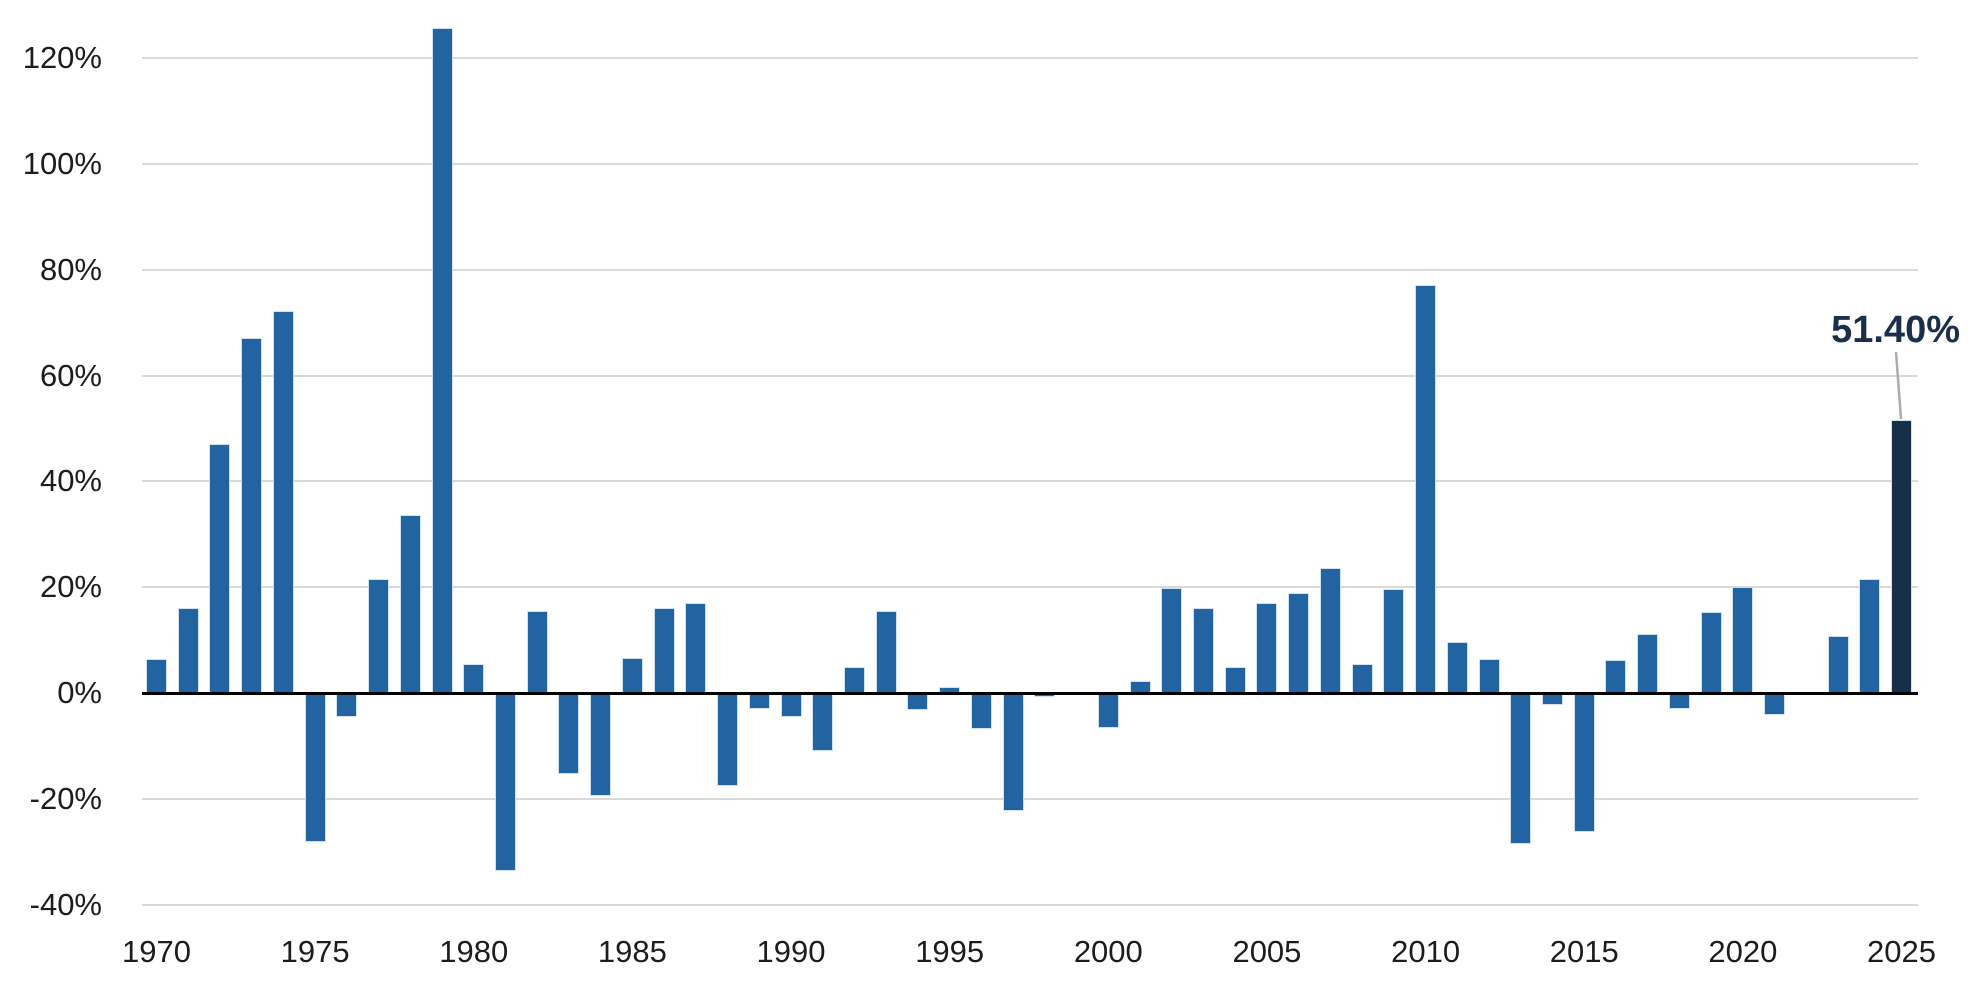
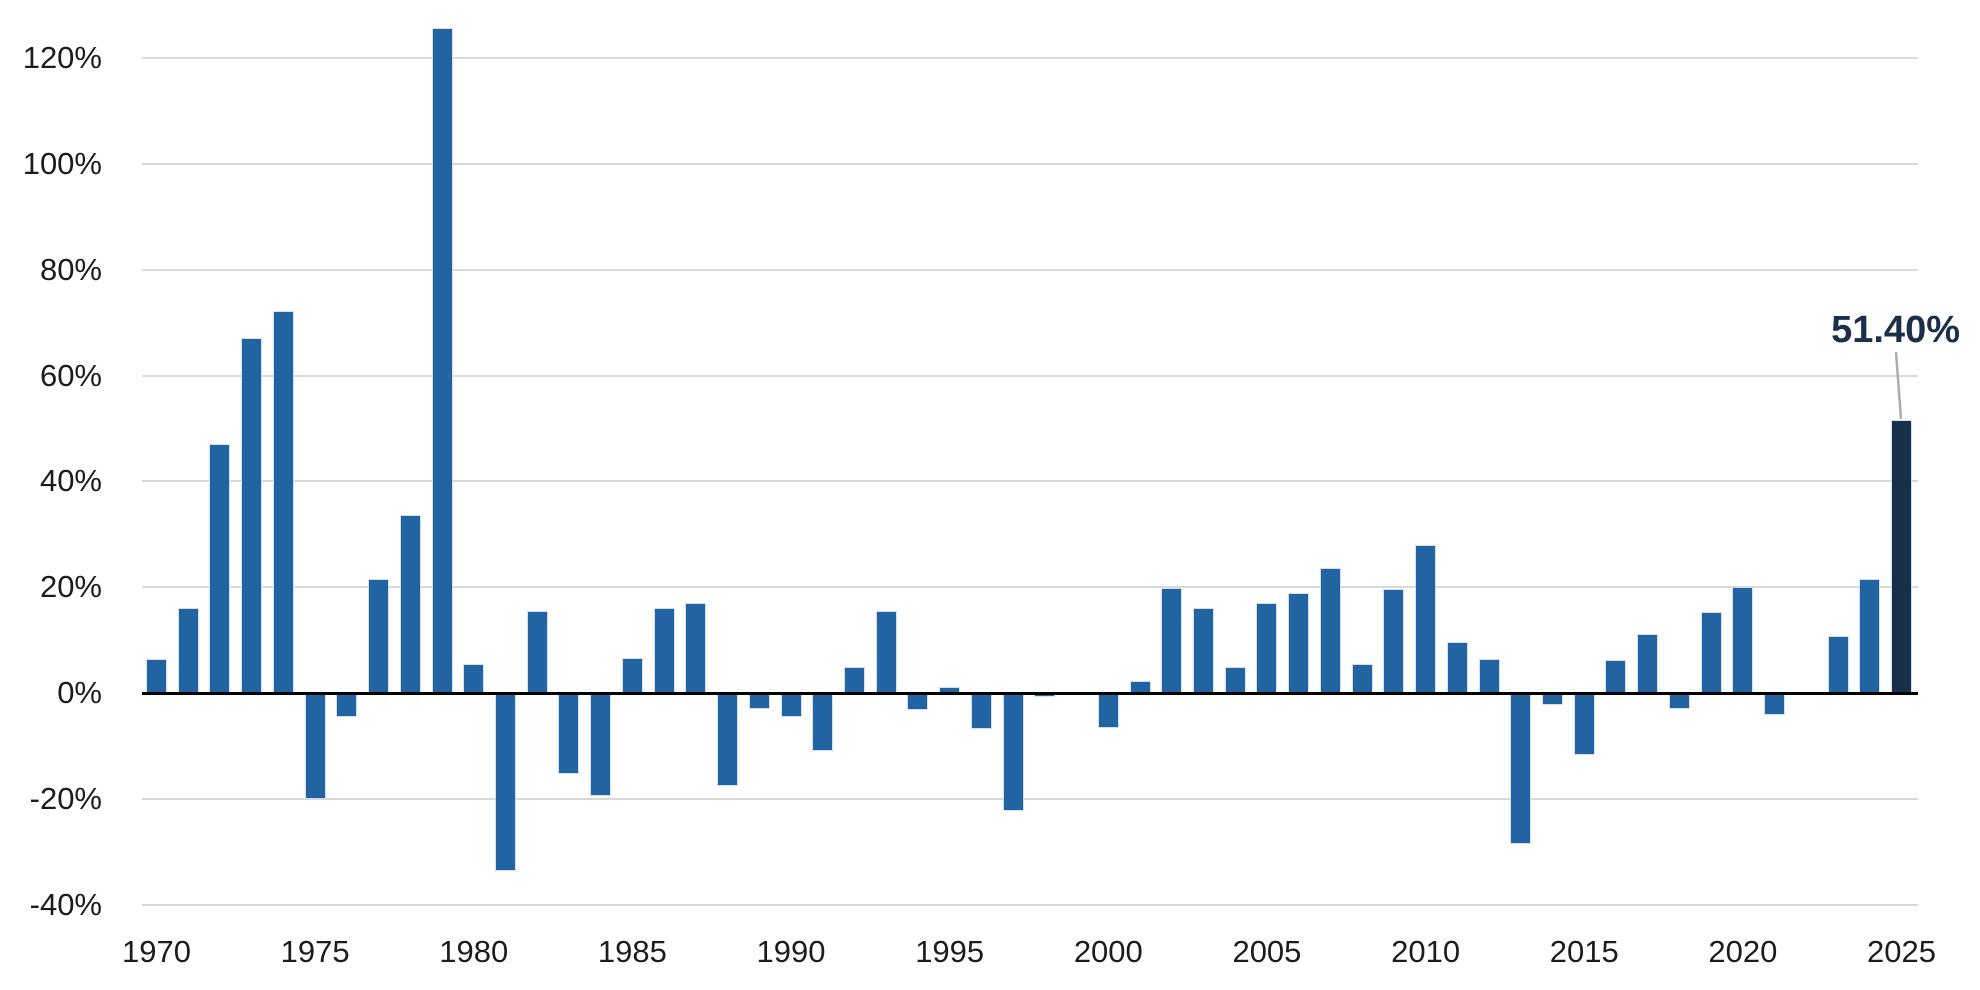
1975: -28% -> -20%
2010: 77% -> 28%
2015: -26% -> -12%
